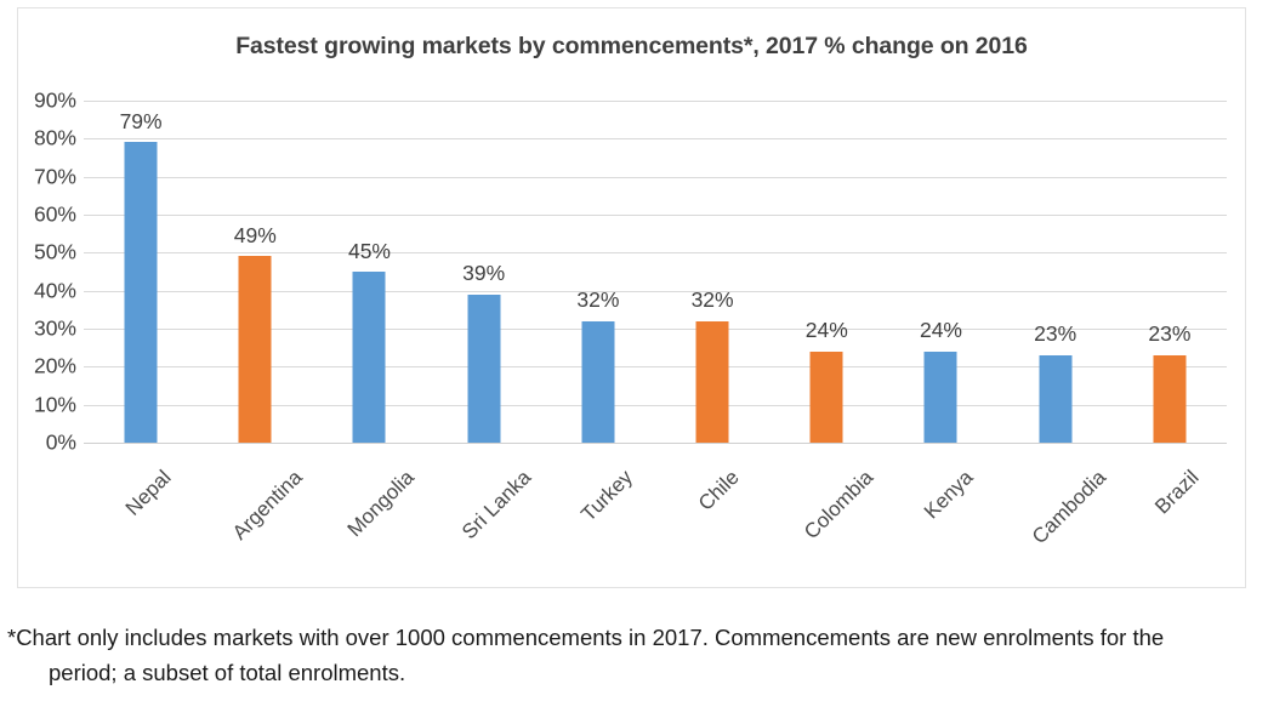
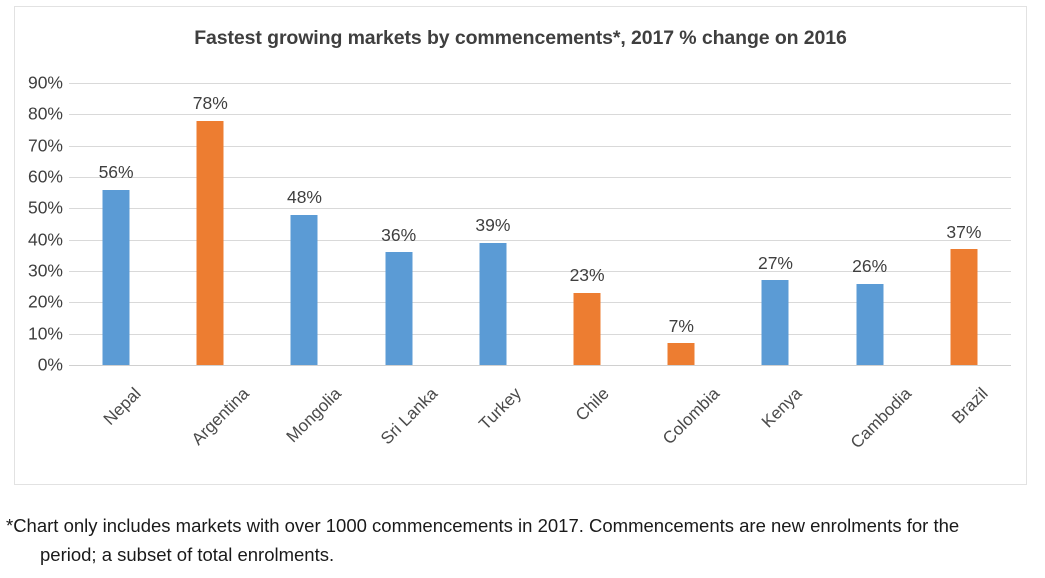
Nepal: 79% -> 56%
Argentina: 49% -> 78%
Mongolia: 45% -> 48%
Sri Lanka: 39% -> 36%
Turkey: 32% -> 39%
Chile: 32% -> 23%
Colombia: 24% -> 7%
Kenya: 24% -> 27%
Cambodia: 23% -> 26%
Brazil: 23% -> 37%
